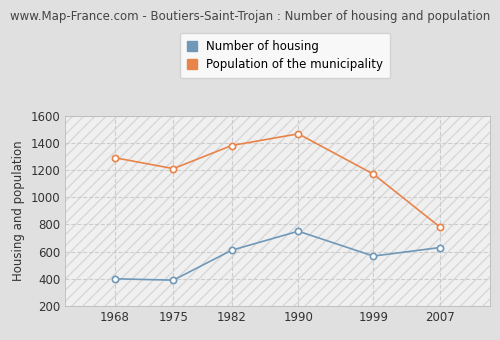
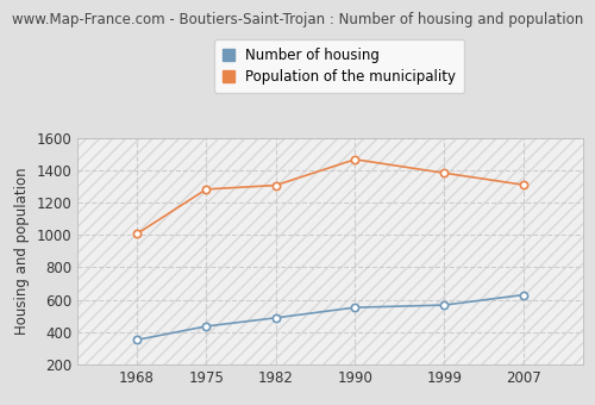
Number of housing/1968: 400 -> 350
Population of the municipality/1968: 1290 -> 1010
Number of housing/1975: 390 -> 440
Population of the municipality/1975: 1210 -> 1280
Number of housing/1982: 610 -> 490
Population of the municipality/1982: 1380 -> 1310
Number of housing/1990: 750 -> 550
Population of the municipality/1999: 1170 -> 1380
Population of the municipality/2007: 780 -> 1310
